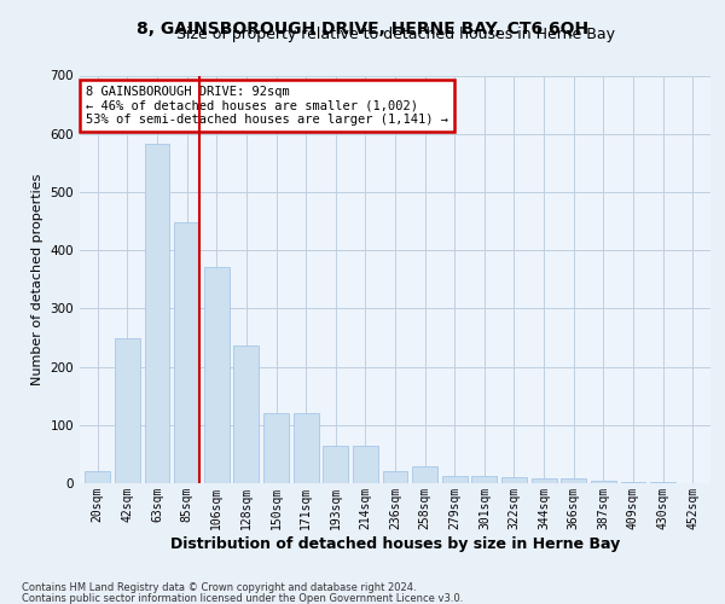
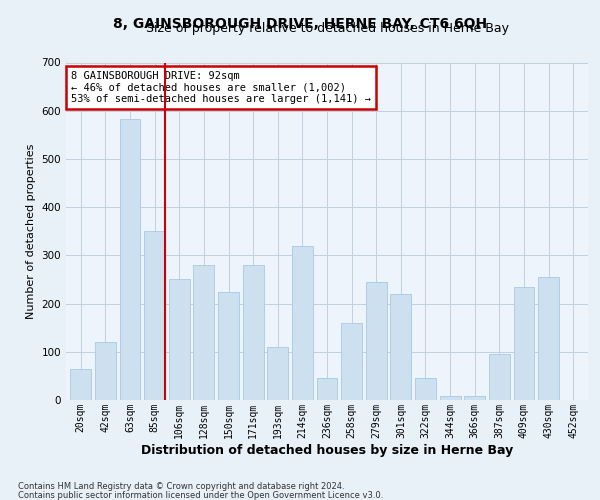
20sqm: 20 -> 65
42sqm: 248 -> 120
85sqm: 448 -> 350
106sqm: 372 -> 250
128sqm: 237 -> 280
150sqm: 120 -> 225
171sqm: 120 -> 280
193sqm: 65 -> 110
214sqm: 65 -> 320
236sqm: 20 -> 45
258sqm: 30 -> 160
279sqm: 12 -> 245
301sqm: 12 -> 220
322sqm: 10 -> 45
387sqm: 5 -> 95
409sqm: 3 -> 235
430sqm: 2 -> 255
